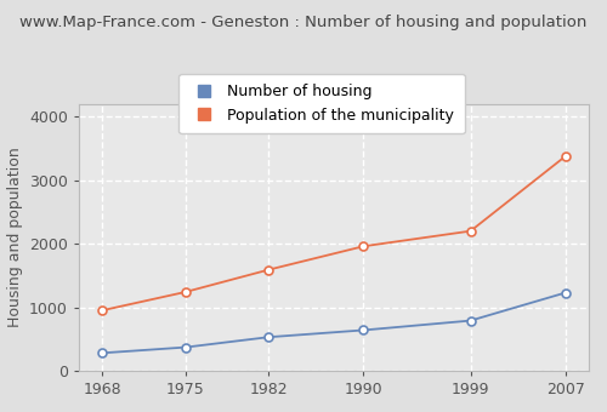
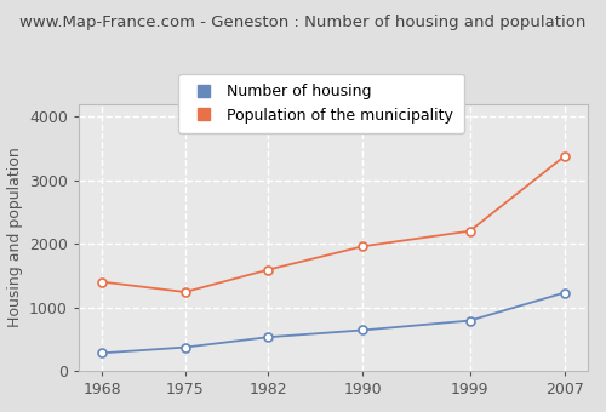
Population of the municipality/1968: 950 -> 1400
